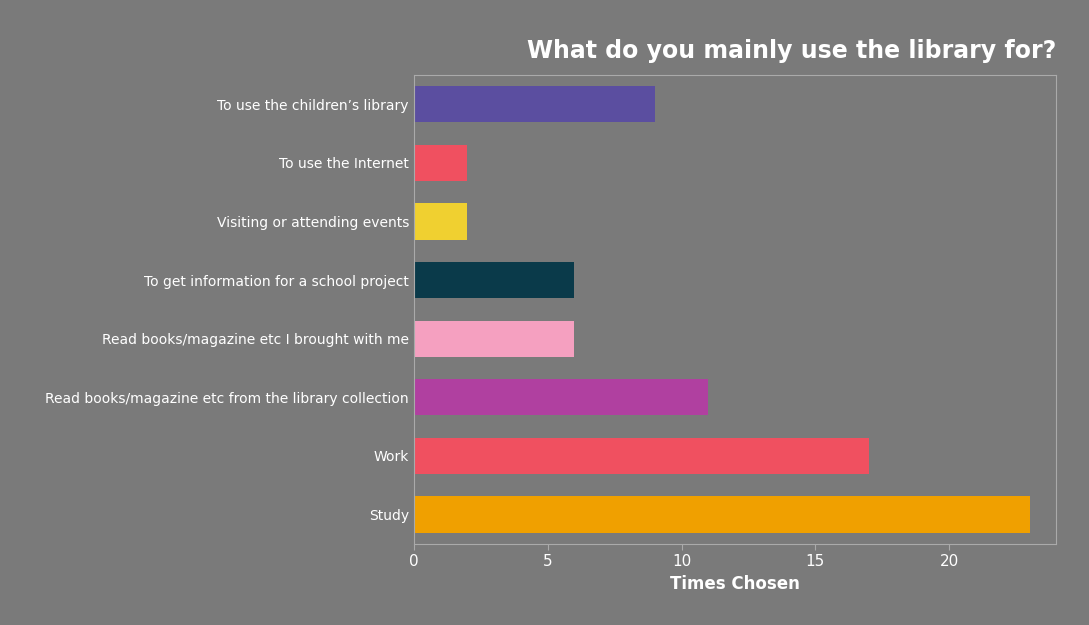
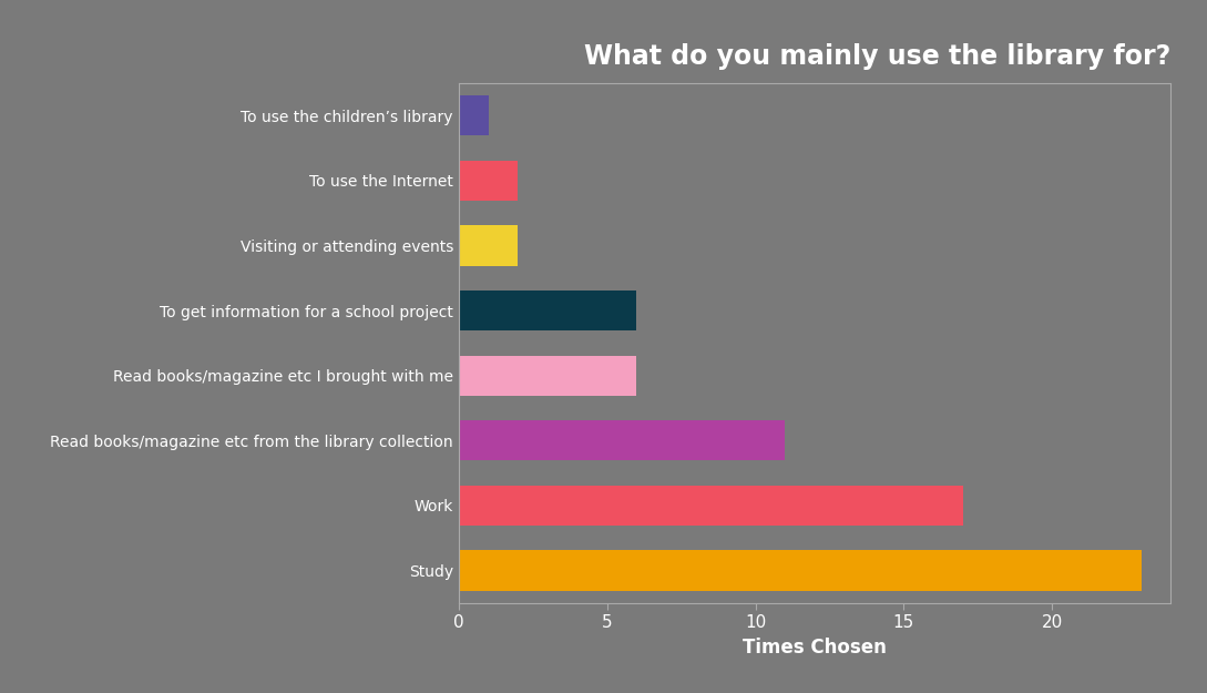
To use the children’s library: 9 -> 1
